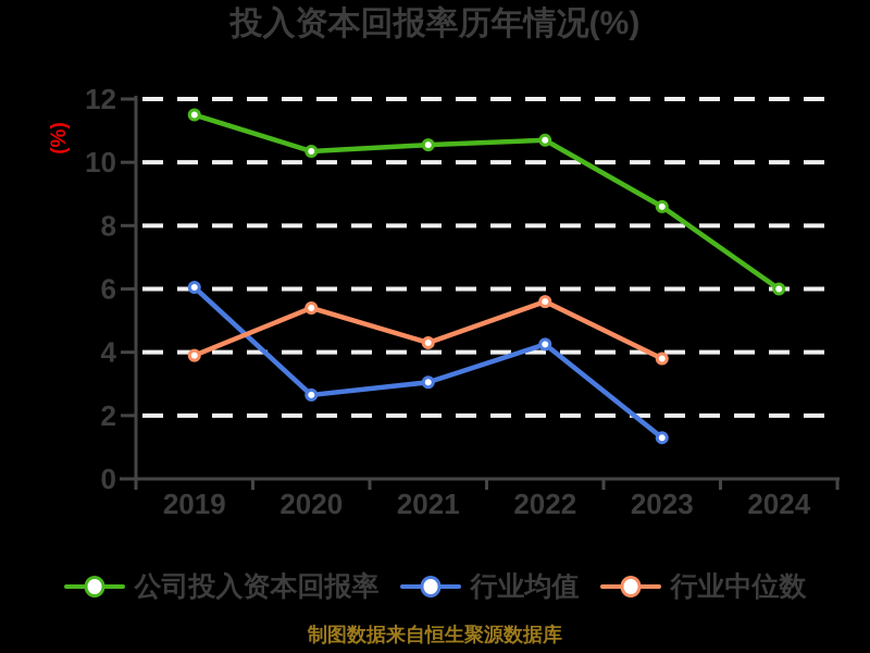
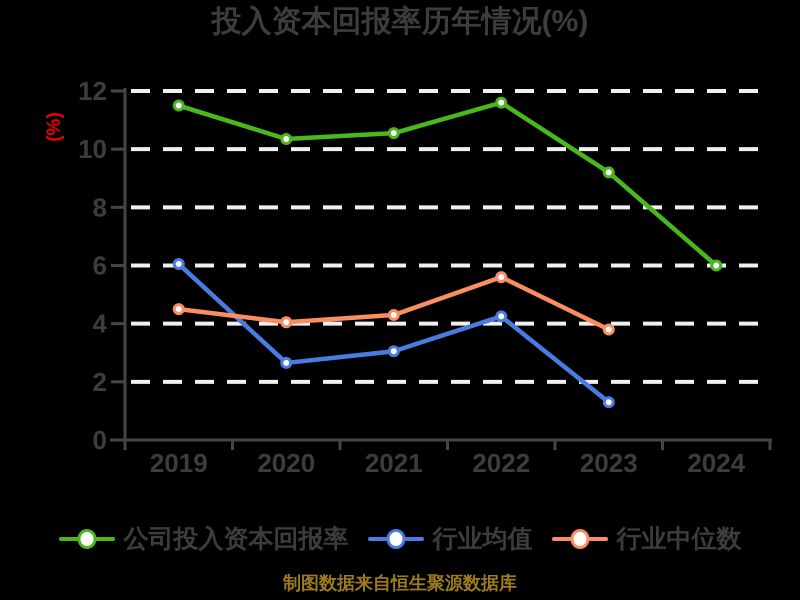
行业中位数/2019: 3.9 -> 4.5
行业中位数/2020: 5.4 -> 4.0
公司投入资本回报率/2022: 10.7 -> 11.6
公司投入资本回报率/2023: 8.6 -> 9.2
